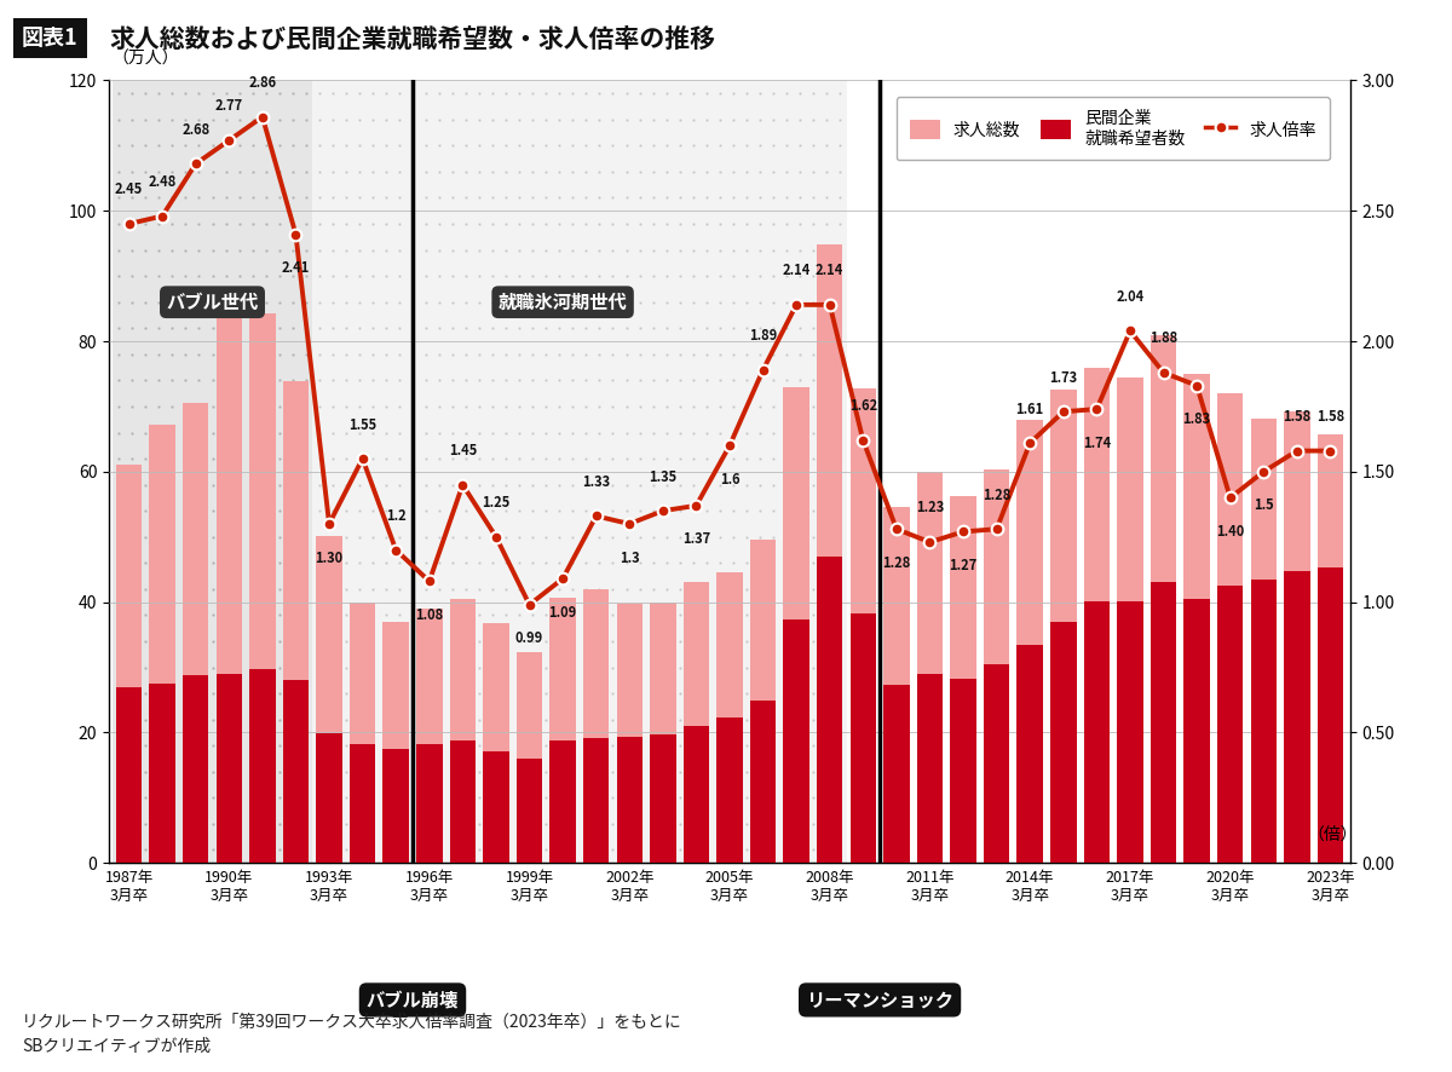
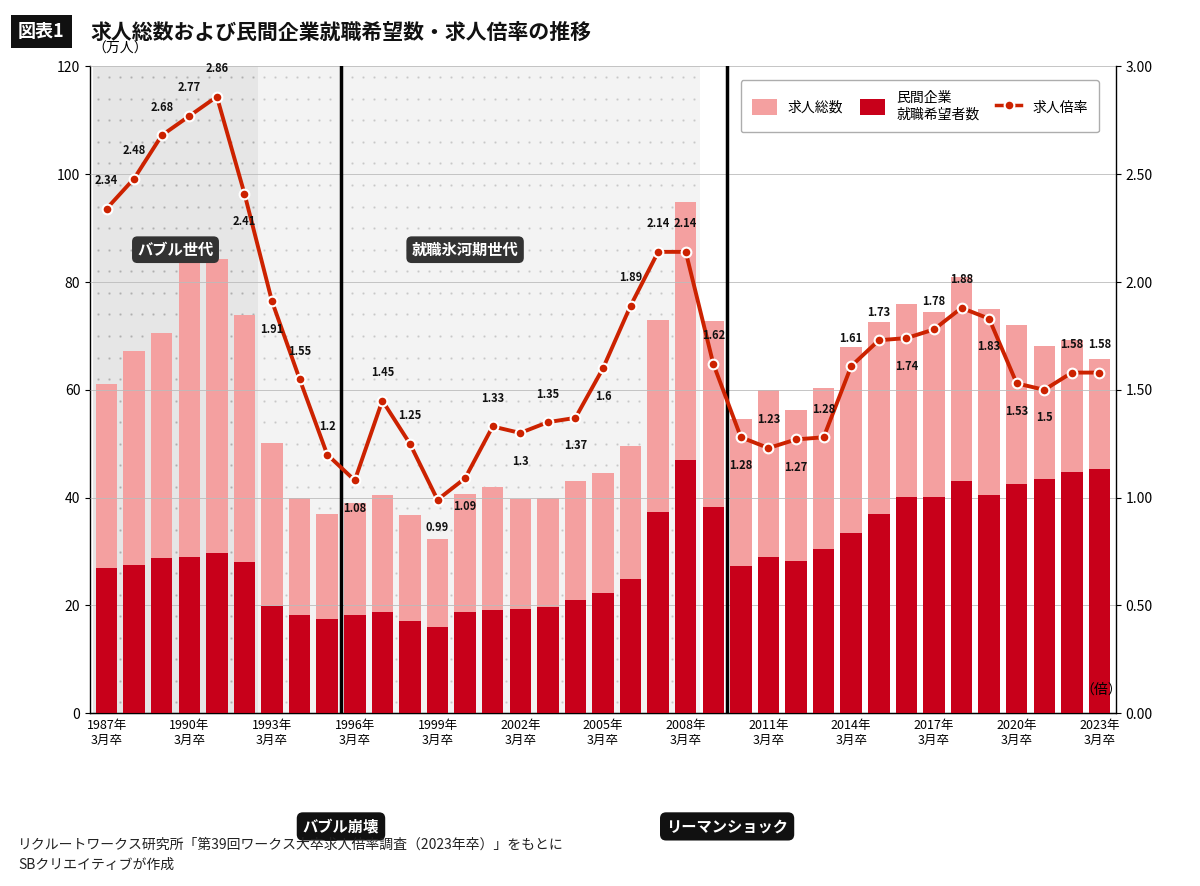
求人倍率/1987年 3月卒: 2.45 -> 2.34
求人倍率/1993年 3月卒: 1.30 -> 1.91
求人倍率/2017年 3月卒: 2.04 -> 1.78
求人倍率/2020年 3月卒: 1.40 -> 1.53
